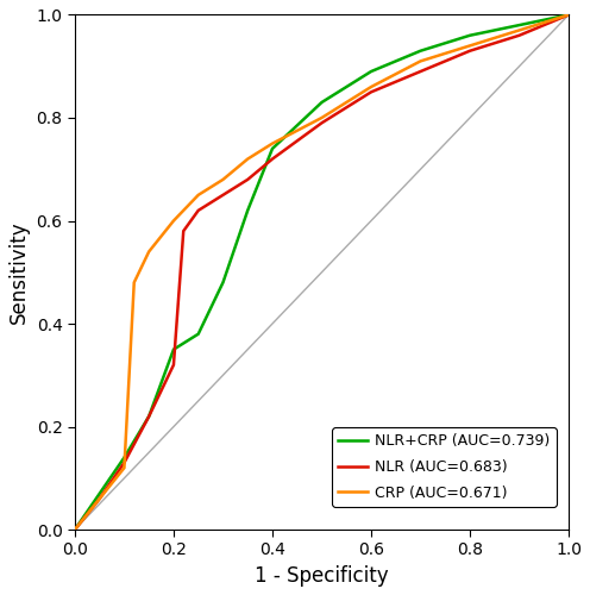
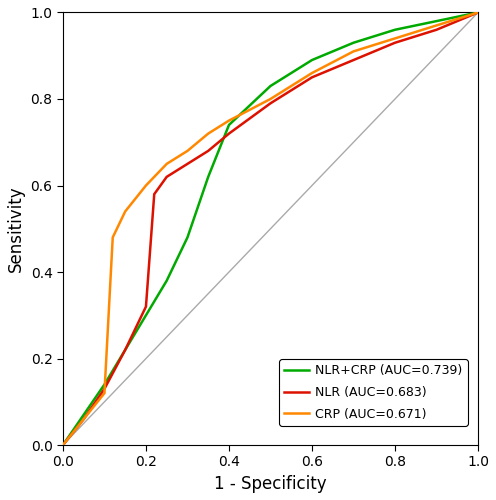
NLR+CRP (AUC=0.739)/0.2: 0.35 -> 0.30
